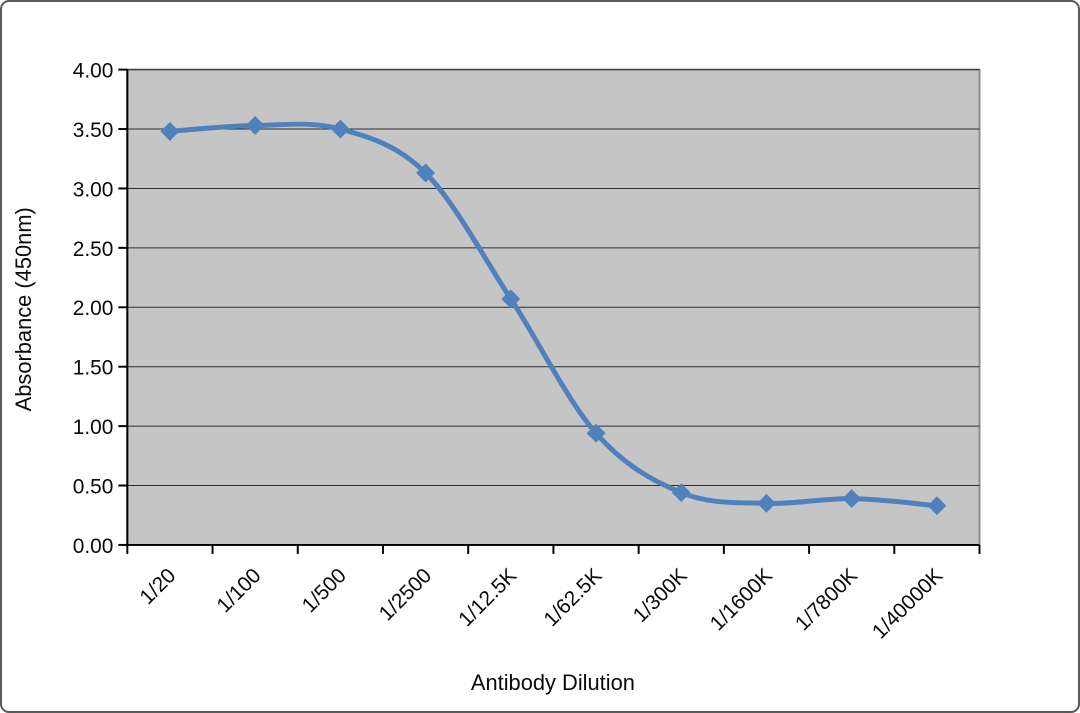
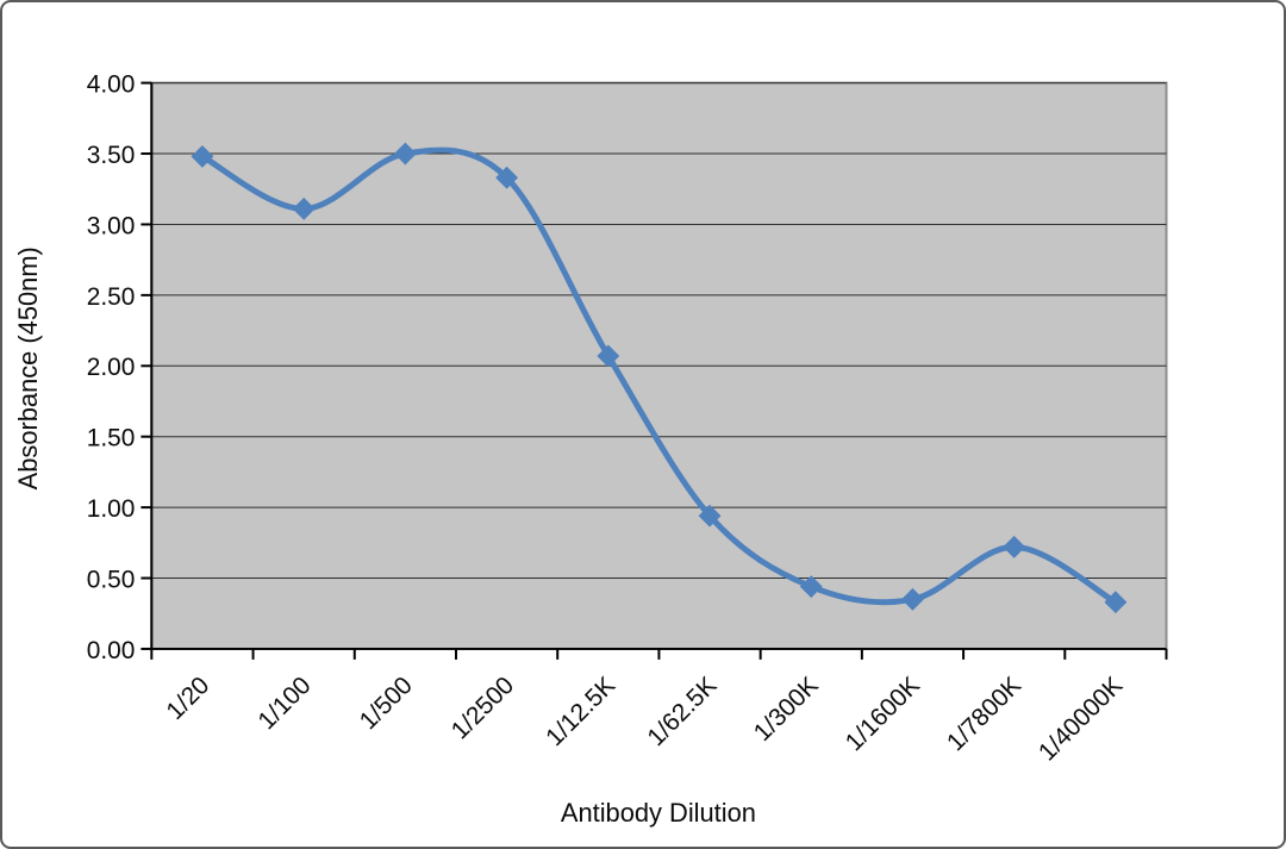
1/100: 3.53 -> 3.11
1/2500: 3.13 -> 3.33
1/7800K: 0.39 -> 0.72
